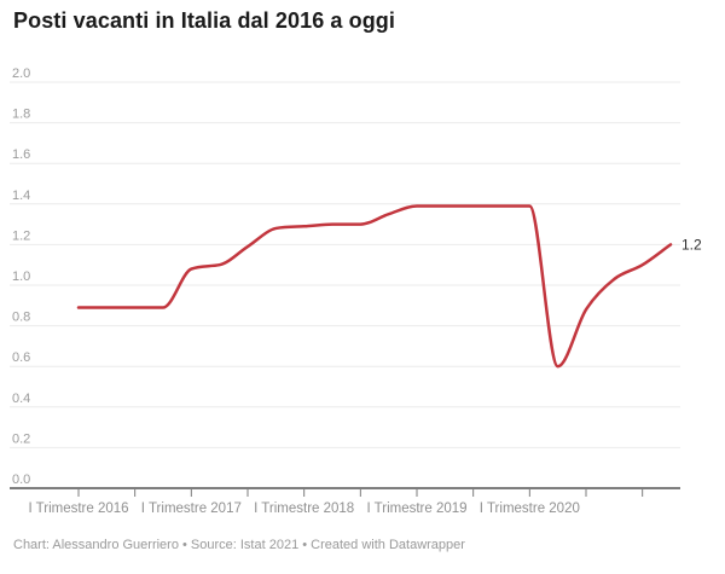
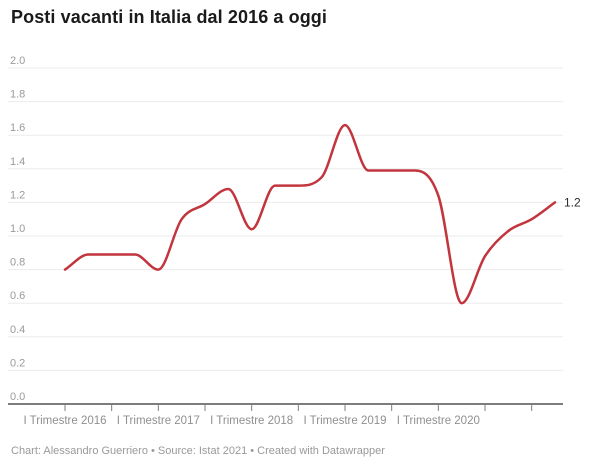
I Trimestre 2016: 0.89 -> 0.80
I Trimestre 2017: 1.08 -> 0.80
I Trimestre 2018: 1.29 -> 1.04
I Trimestre 2019: 1.39 -> 1.66
I Trimestre 2020: 1.39 -> 1.24
